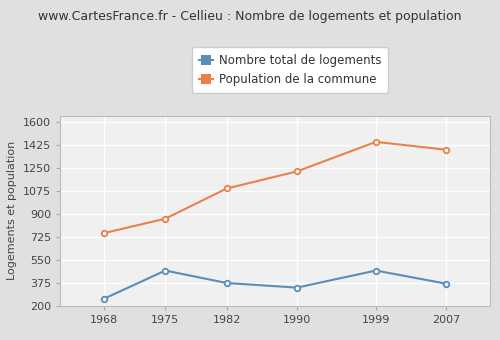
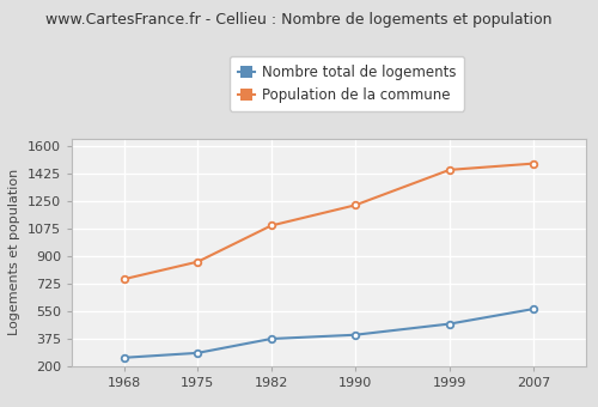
Nombre total de logements/1975: 470 -> 280
Nombre total de logements/1990: 340 -> 400
Nombre total de logements/2007: 370 -> 560
Population de la commune/2007: 1390 -> 1490
